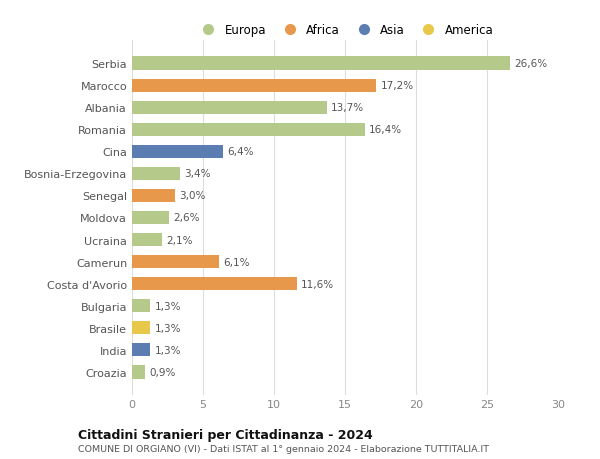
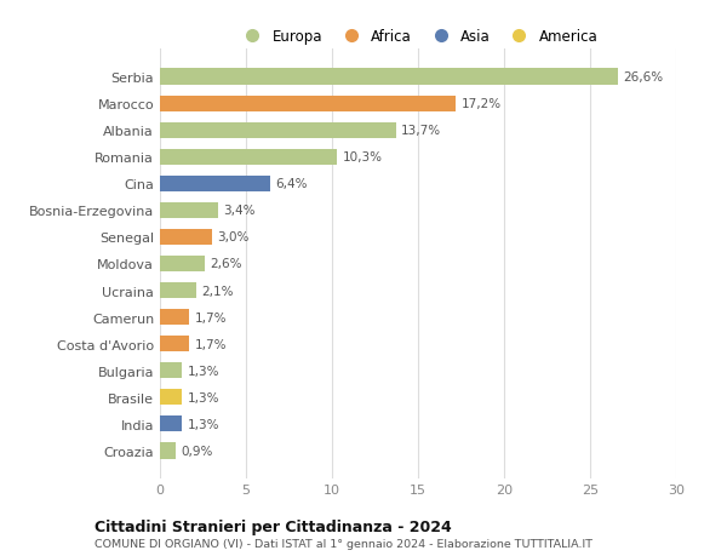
Romania: 16,4% -> 10,3%
Camerun: 6,1% -> 1,7%
Costa d'Avorio: 11,6% -> 1,7%
